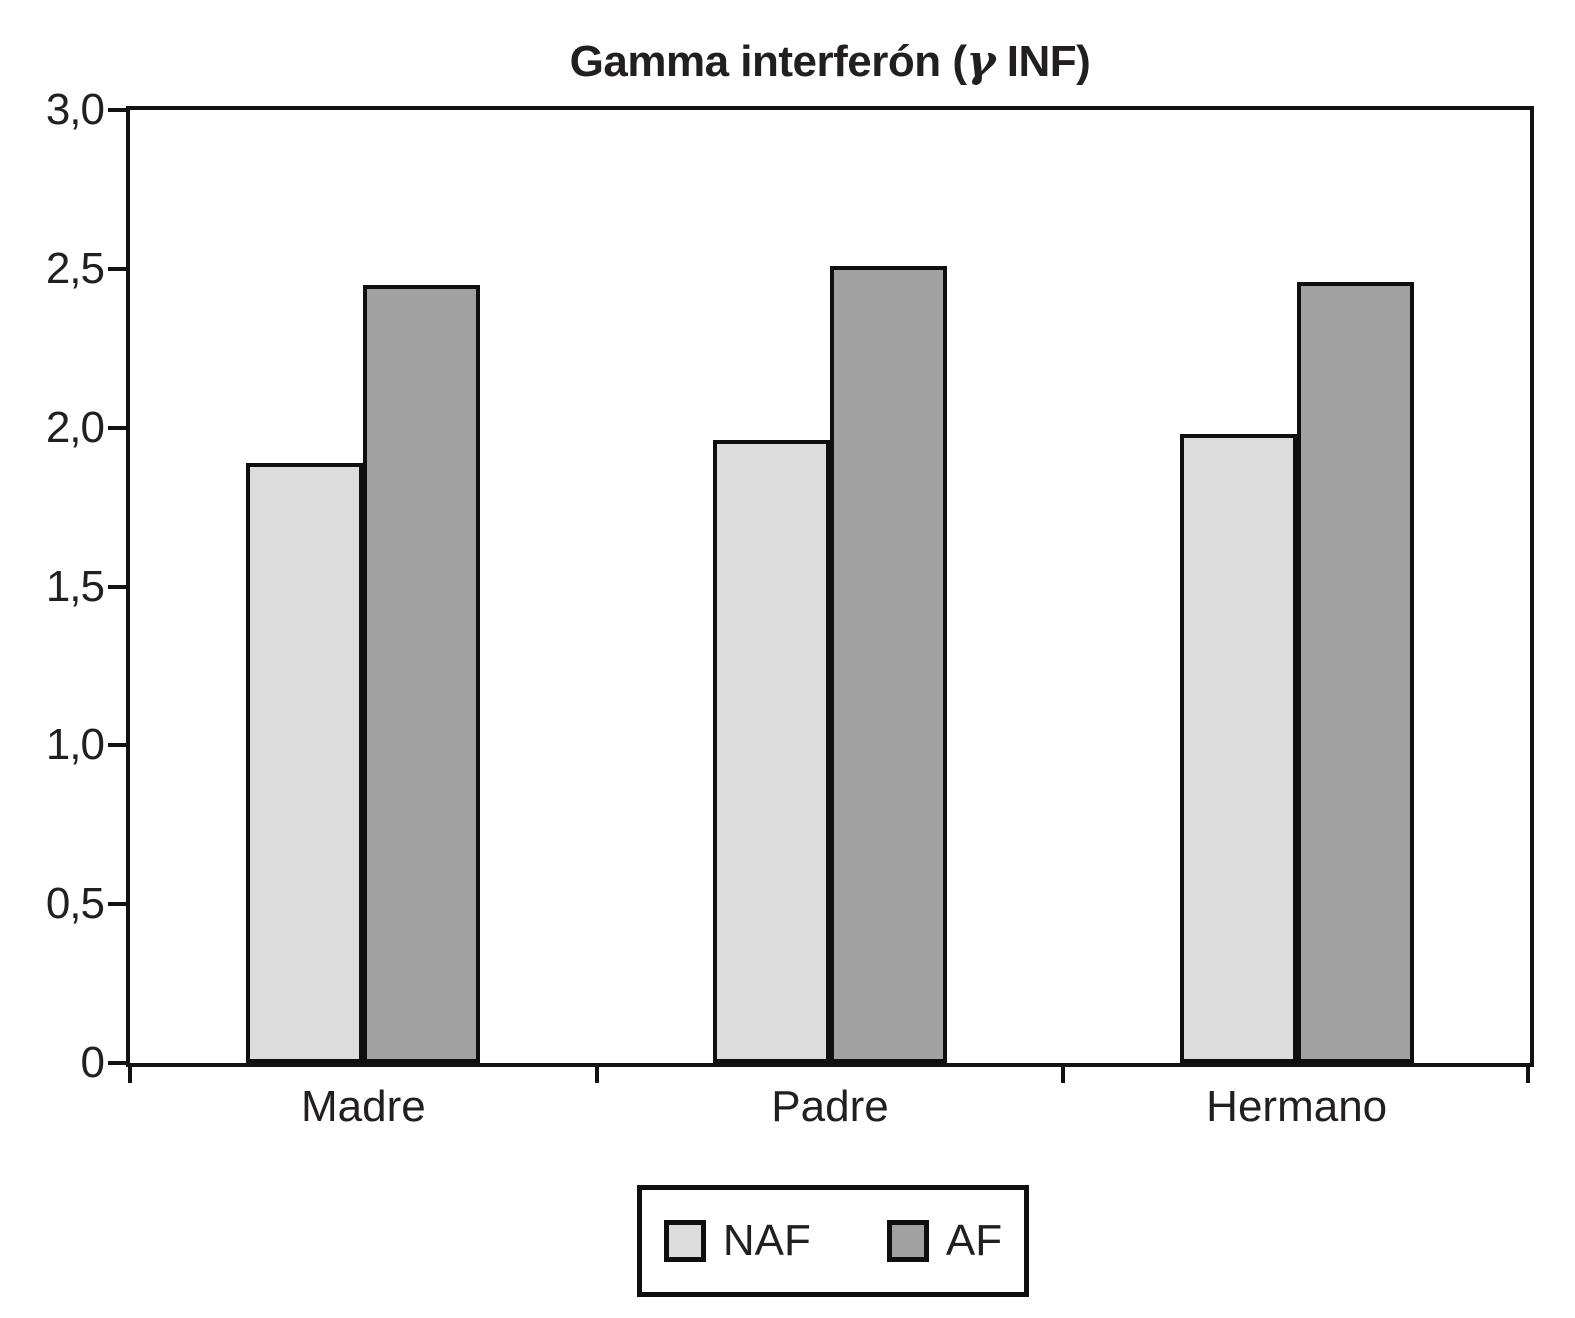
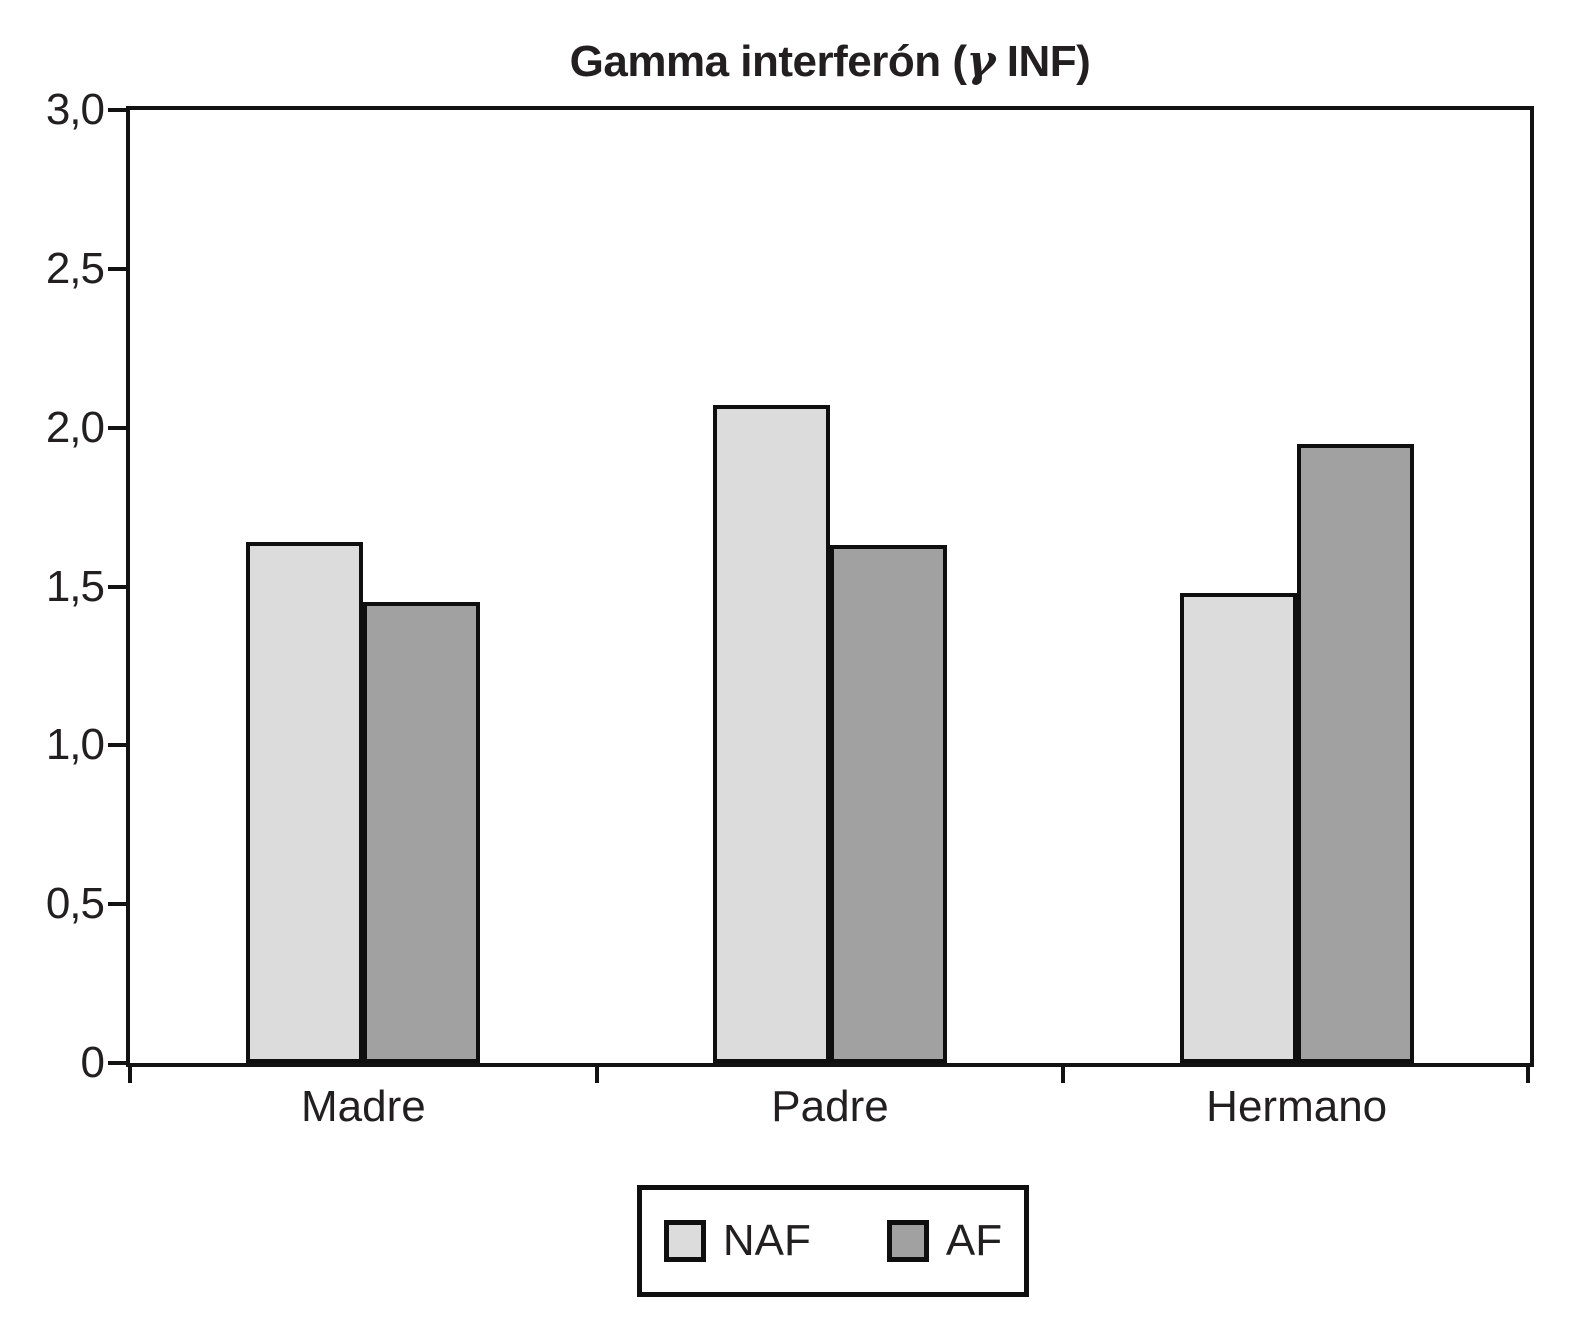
NAF/Madre: 1,89 -> 1,64
AF/Madre: 2,45 -> 1,45
NAF/Padre: 1,96 -> 2,07
AF/Padre: 2,51 -> 1,63
NAF/Hermano: 1,98 -> 1,48
AF/Hermano: 2,46 -> 1,95
